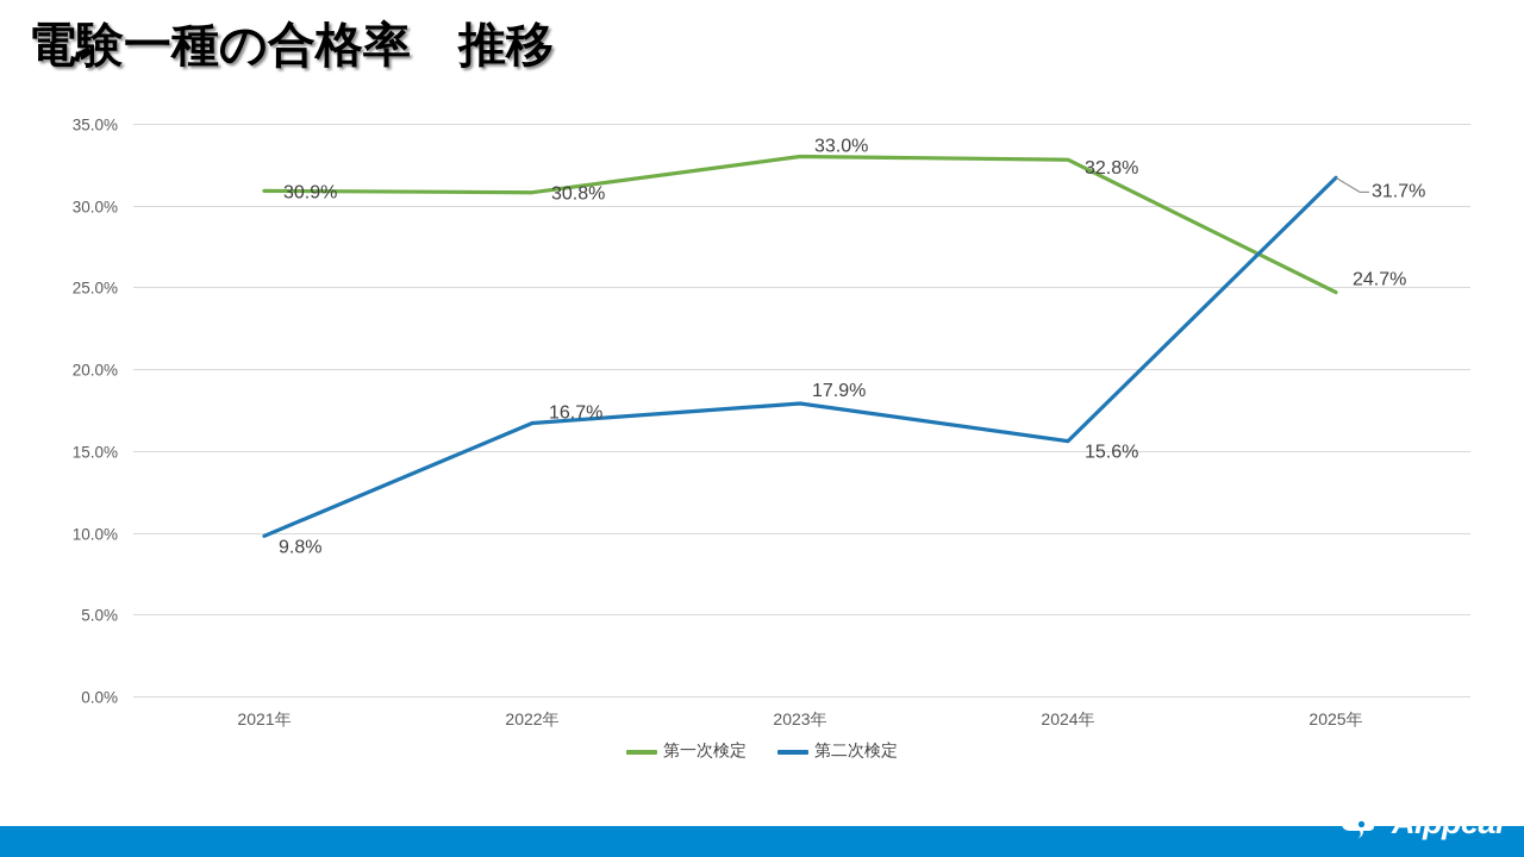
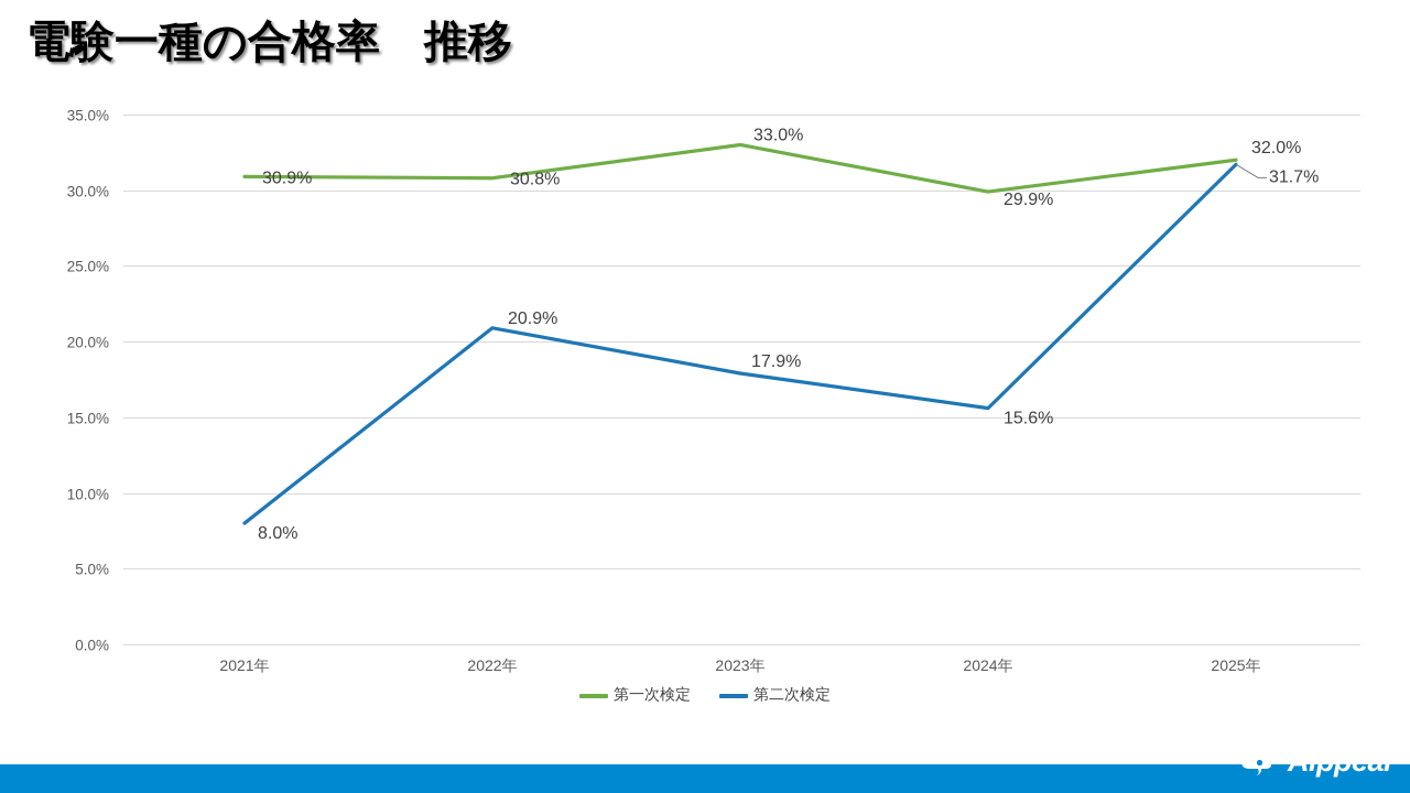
第二次検定/2021年: 9.8% -> 8.0%
第二次検定/2022年: 16.7% -> 20.9%
第一次検定/2024年: 32.8% -> 29.9%
第一次検定/2025年: 24.7% -> 32.0%
